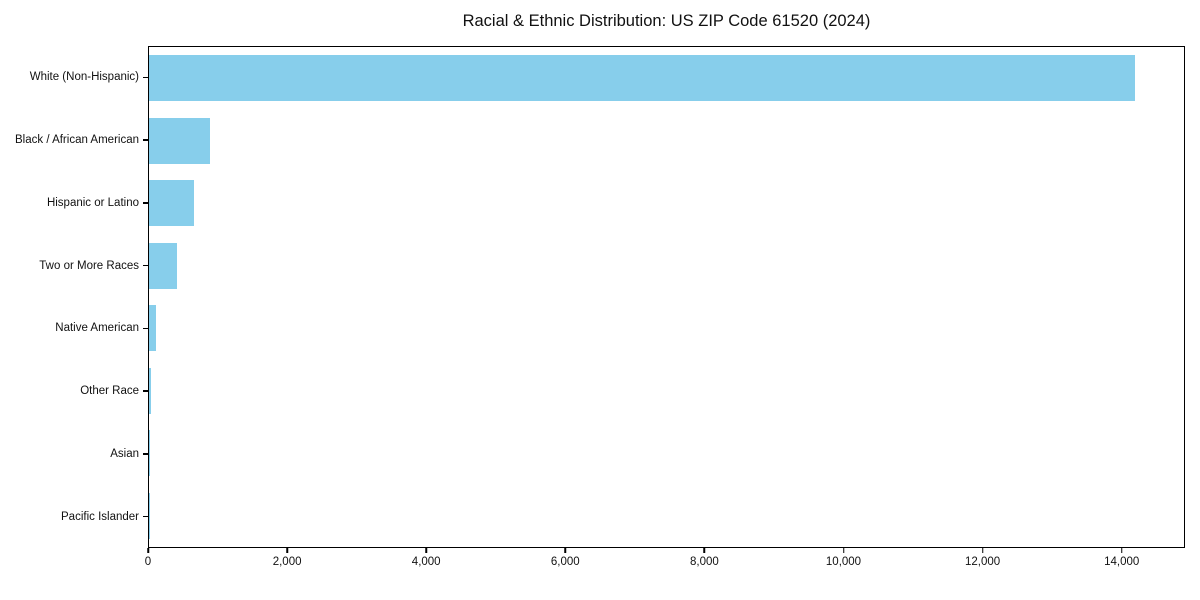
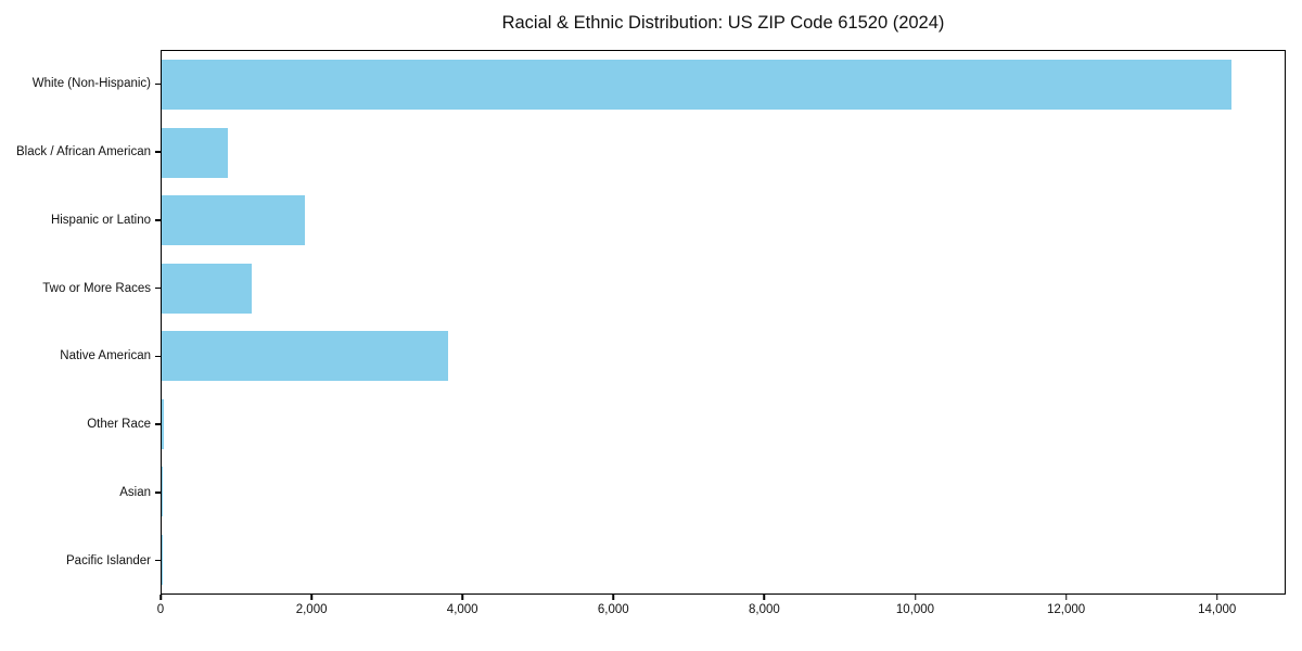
Hispanic or Latino: 600 -> 1900
Two or More Races: 400 -> 1200
Native American: 100 -> 3800
